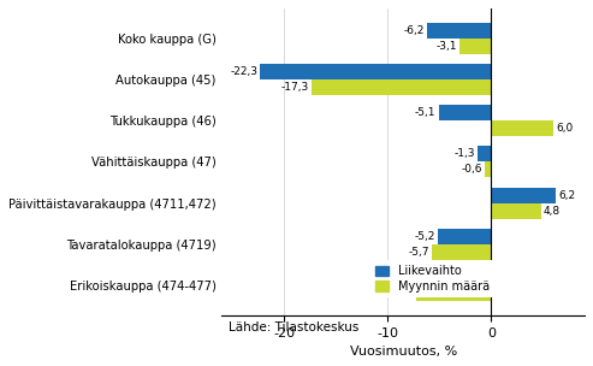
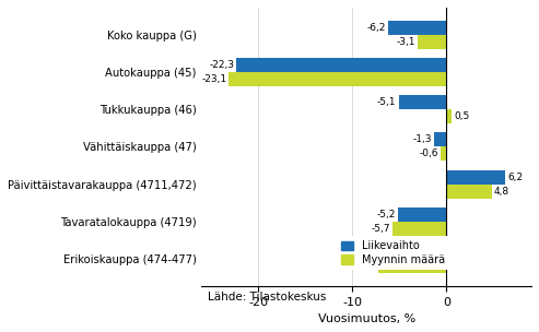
Myynnin määrä/Autokauppa (45): -17,3 -> -23,1
Myynnin määrä/Tukkukauppa (46): 6,0 -> 0,5
